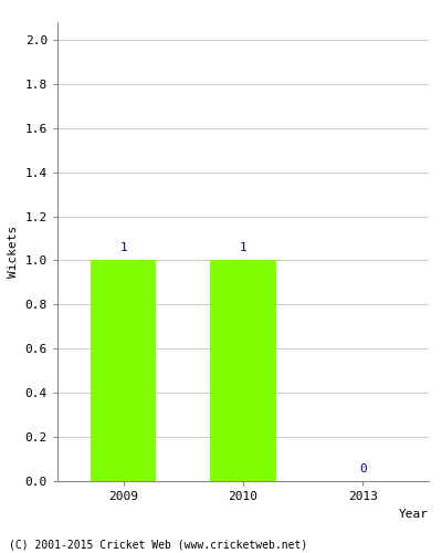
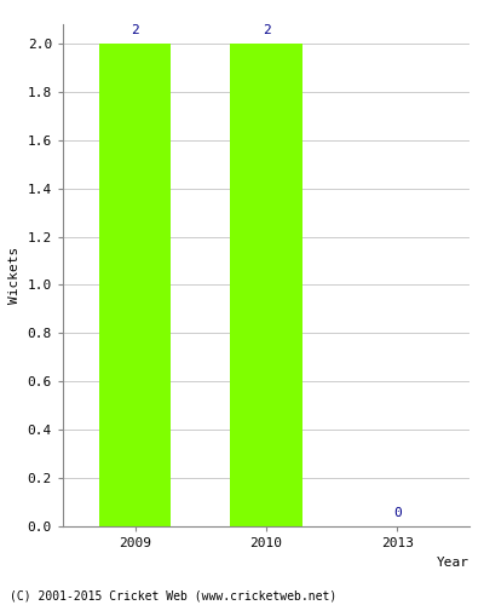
2009: 1 -> 2
2010: 1 -> 2
